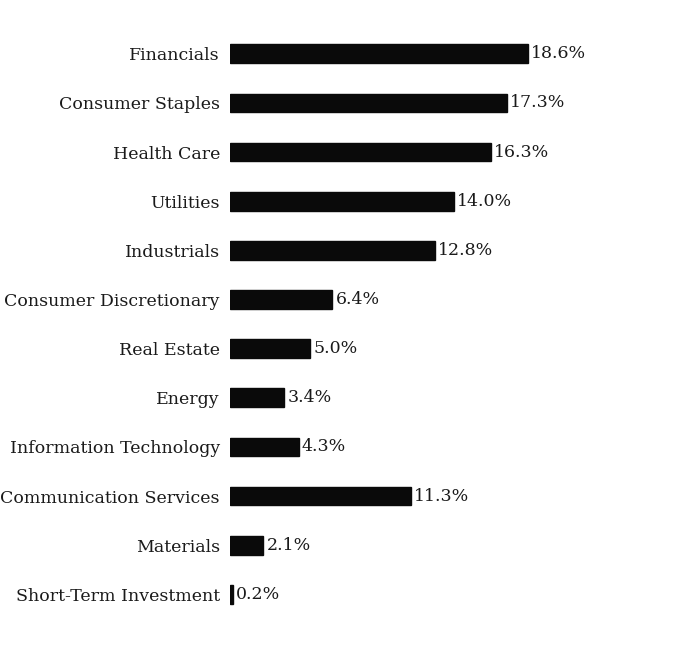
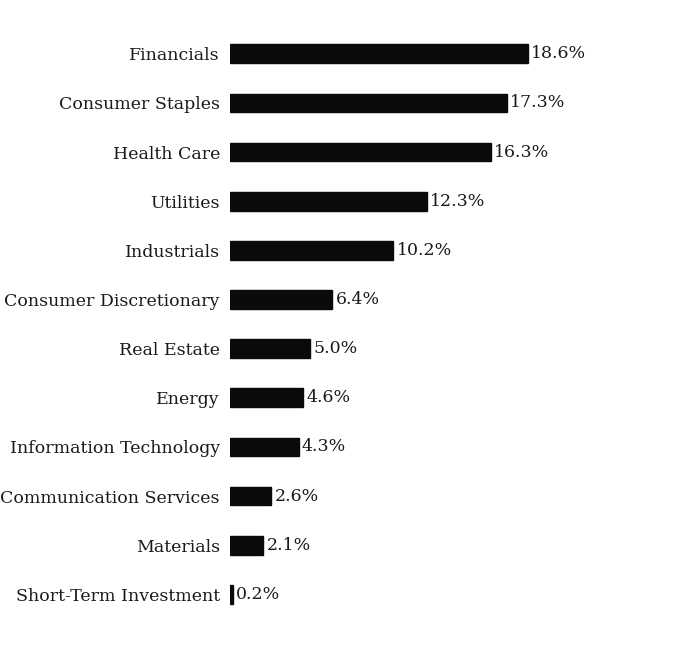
Utilities: 14.0% -> 12.3%
Industrials: 12.8% -> 10.2%
Energy: 3.4% -> 4.6%
Communication Services: 11.3% -> 2.6%
